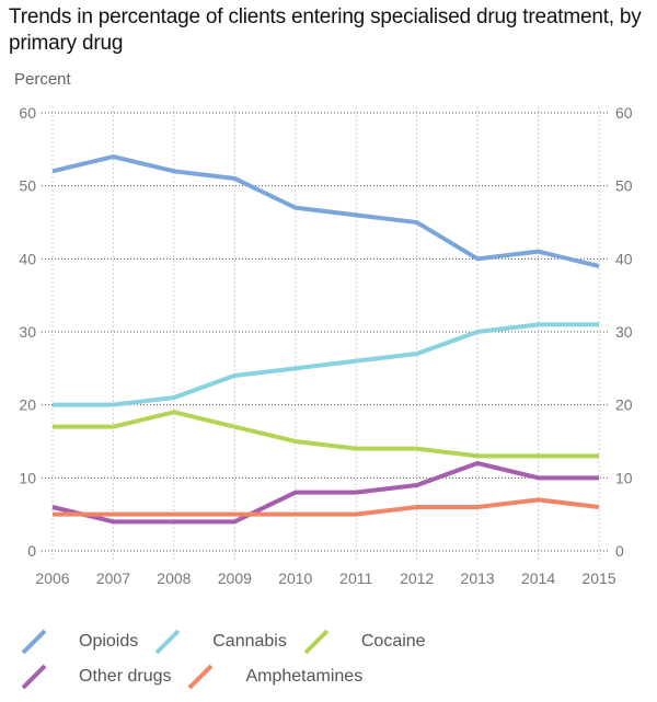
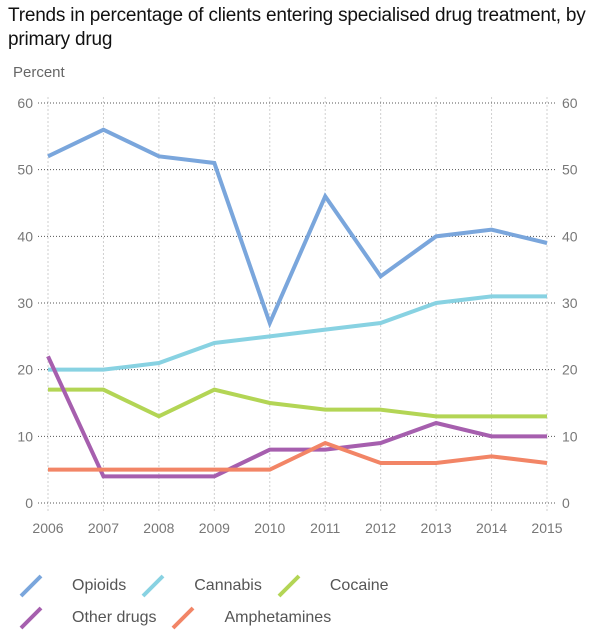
Other drugs/2006: 6 -> 22
Opioids/2007: 54 -> 56
Cocaine/2008: 19 -> 13
Opioids/2010: 47 -> 27
Amphetamines/2011: 5 -> 9
Opioids/2012: 45 -> 34
